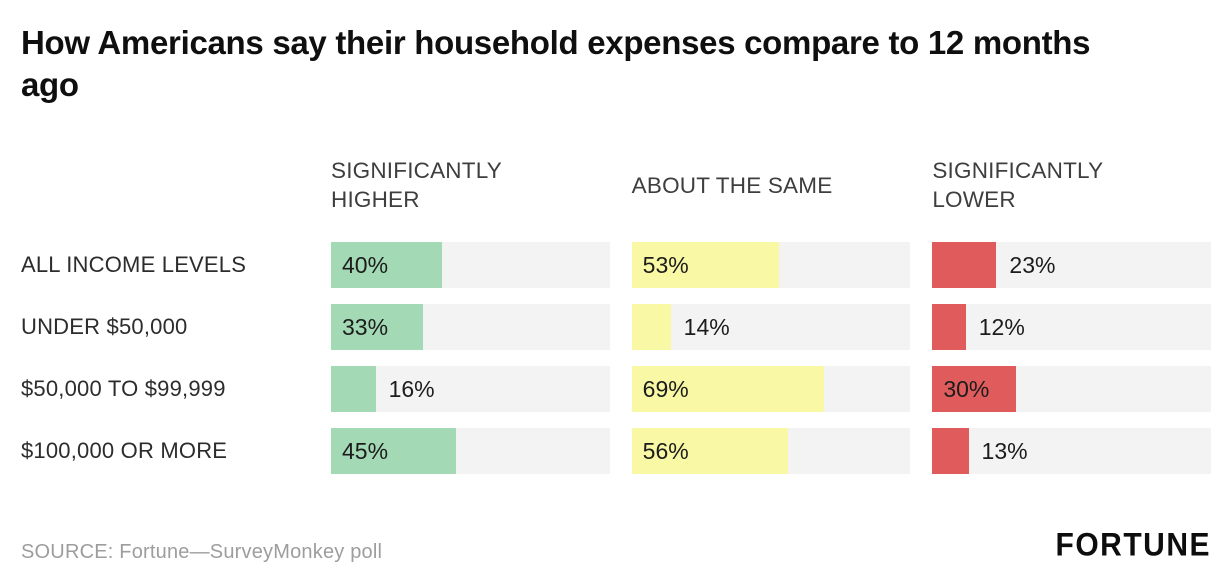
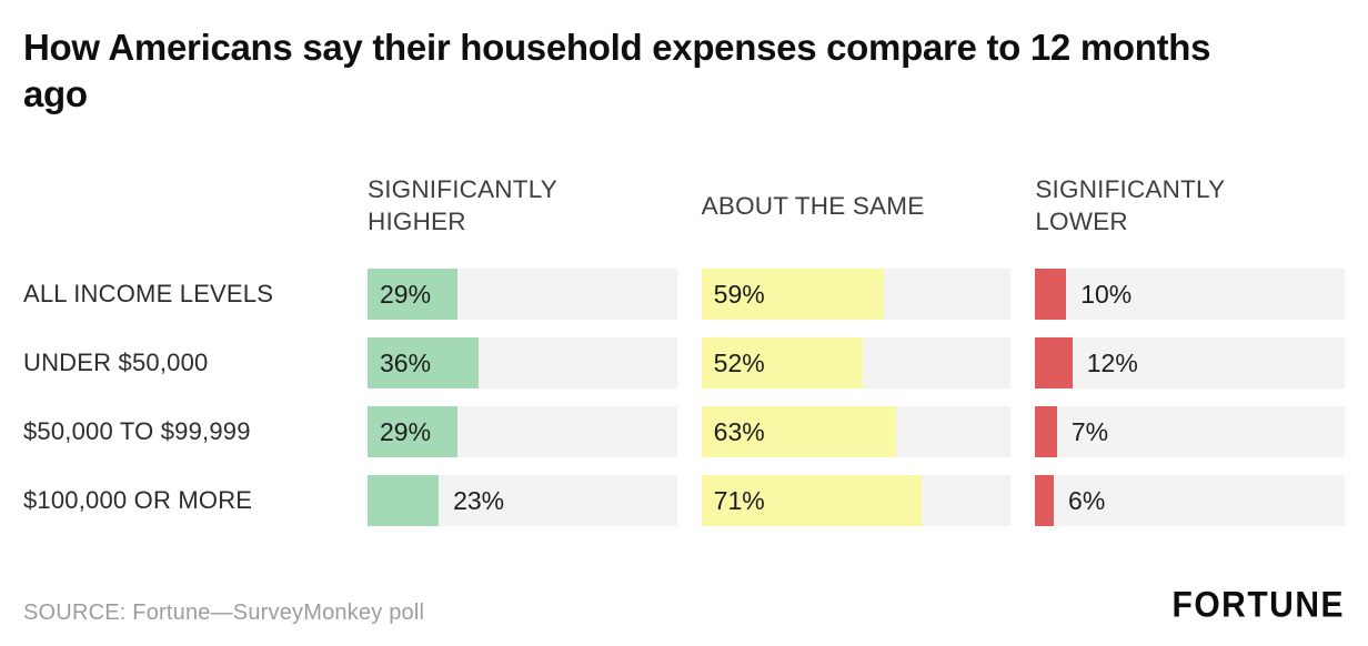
SIGNIFICANTLY HIGHER/ALL INCOME LEVELS: 40% -> 29%
ABOUT THE SAME/ALL INCOME LEVELS: 53% -> 59%
SIGNIFICANTLY LOWER/ALL INCOME LEVELS: 23% -> 10%
SIGNIFICANTLY HIGHER/UNDER $50,000: 33% -> 36%
ABOUT THE SAME/UNDER $50,000: 14% -> 52%
SIGNIFICANTLY HIGHER/$50,000 TO $99,999: 16% -> 29%
ABOUT THE SAME/$50,000 TO $99,999: 69% -> 63%
SIGNIFICANTLY LOWER/$50,000 TO $99,999: 30% -> 7%
SIGNIFICANTLY HIGHER/$100,000 OR MORE: 45% -> 23%
ABOUT THE SAME/$100,000 OR MORE: 56% -> 71%
SIGNIFICANTLY LOWER/$100,000 OR MORE: 13% -> 6%
